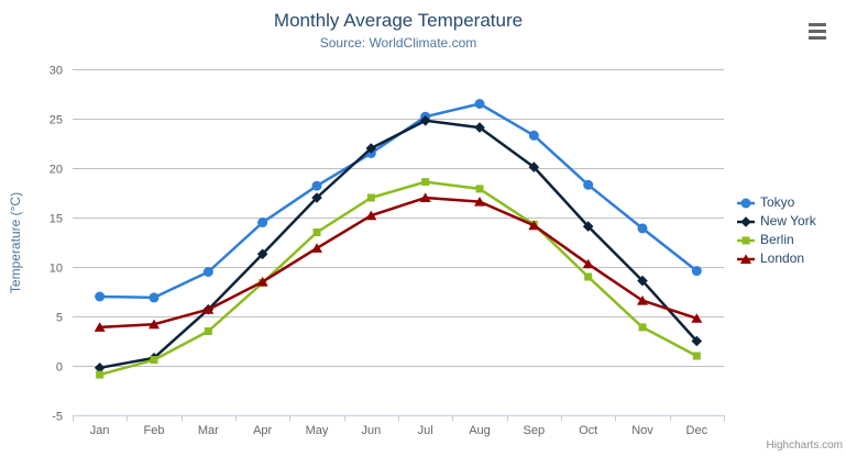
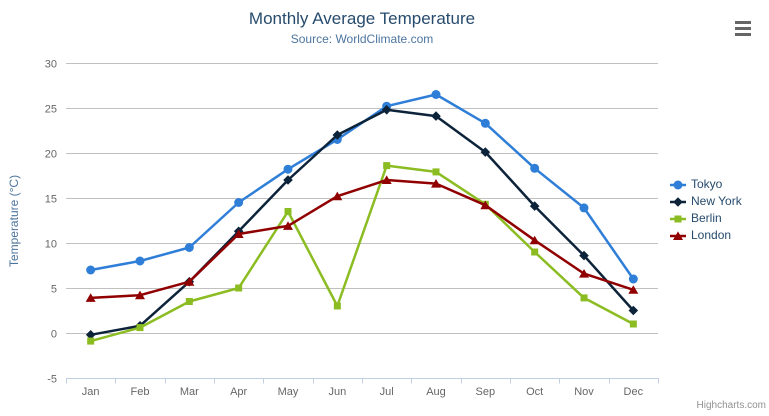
Tokyo/Feb: 7 -> 8
Berlin/Apr: 8 -> 5
London/Apr: 8 -> 11
Berlin/Jun: 17 -> 3
Tokyo/Dec: 10 -> 6
